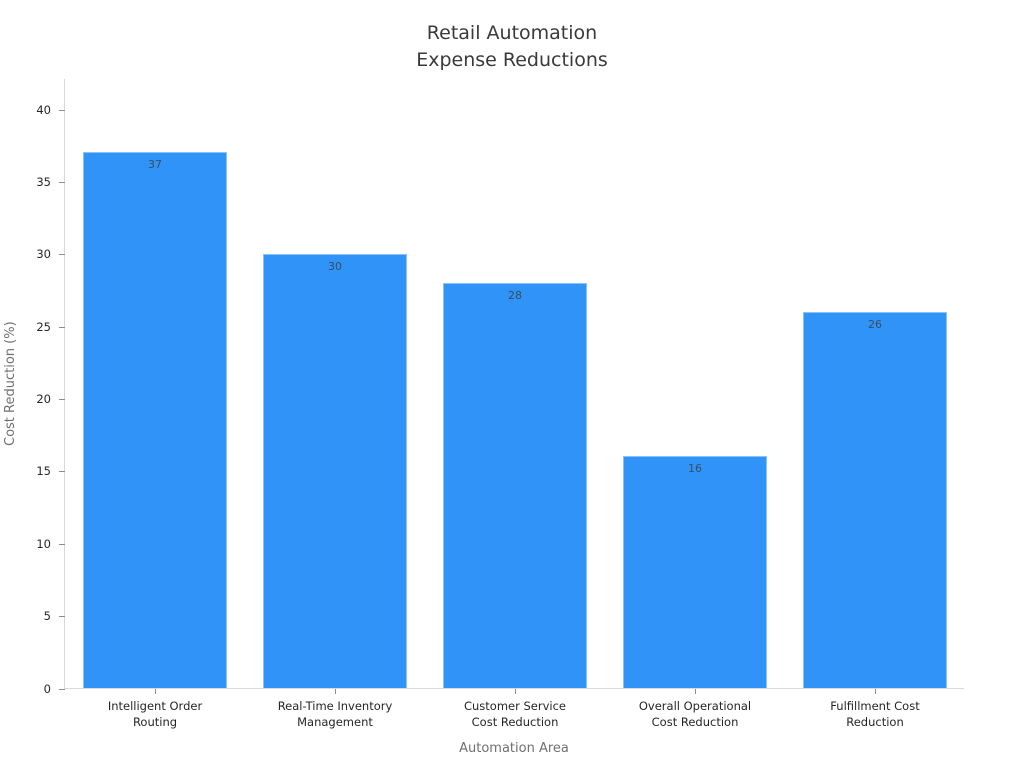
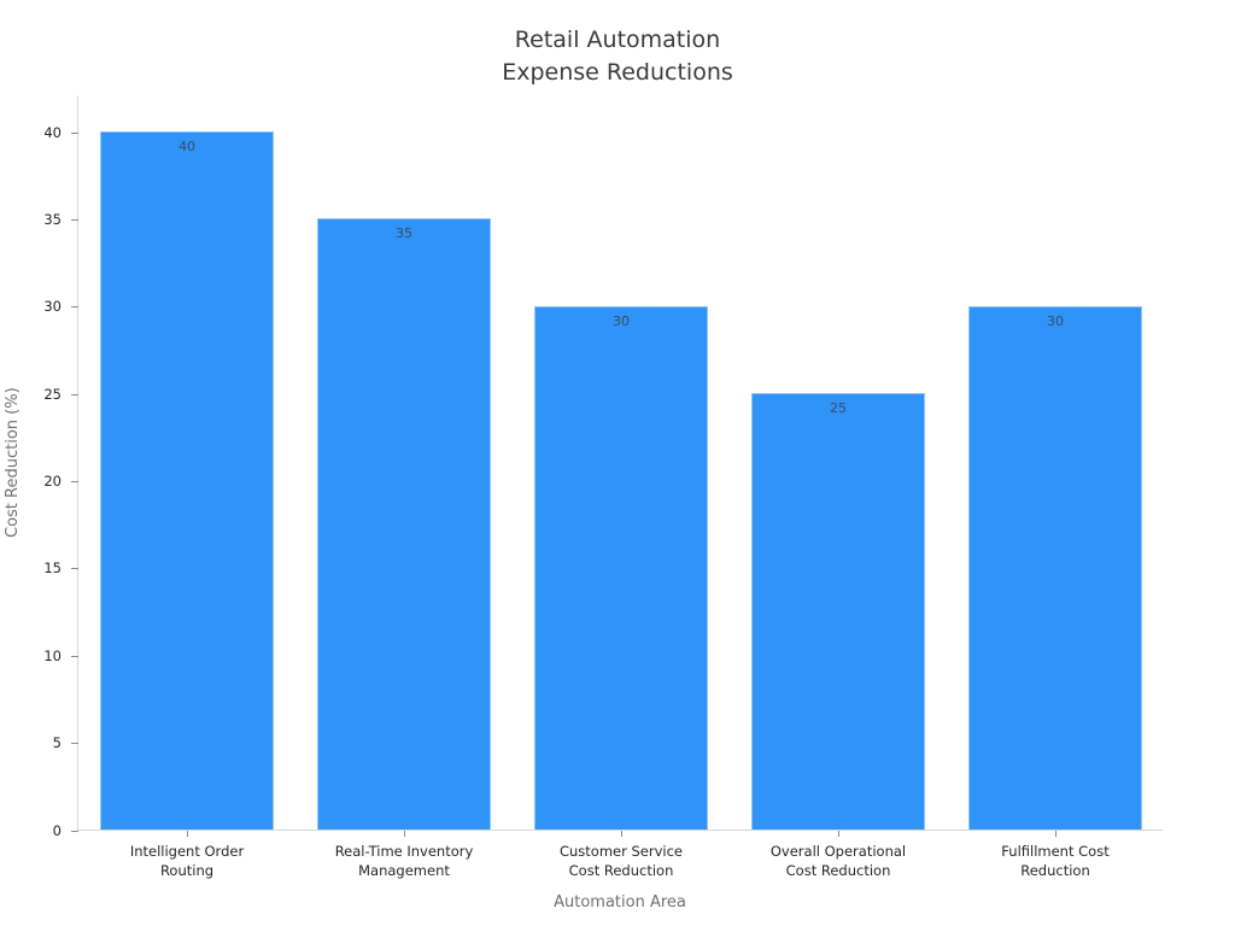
Intelligent Order Routing: 37 -> 40
Real-Time Inventory Management: 30 -> 35
Customer Service Cost Reduction: 28 -> 30
Overall Operational Cost Reduction: 16 -> 25
Fulfillment Cost Reduction: 26 -> 30
